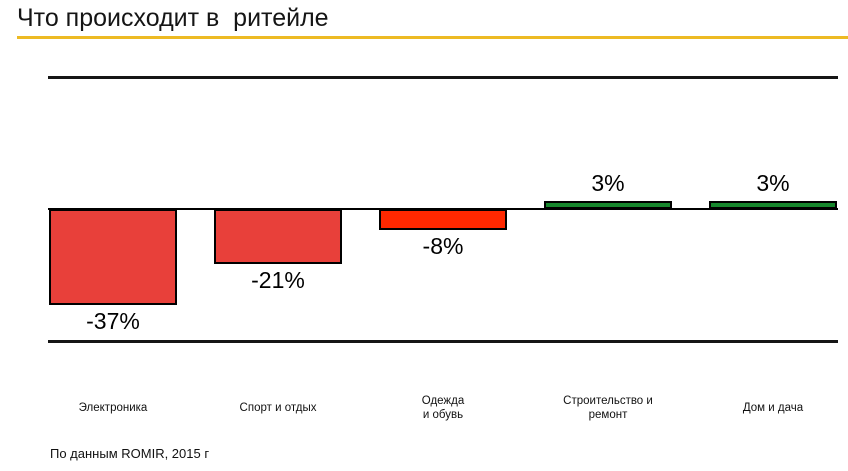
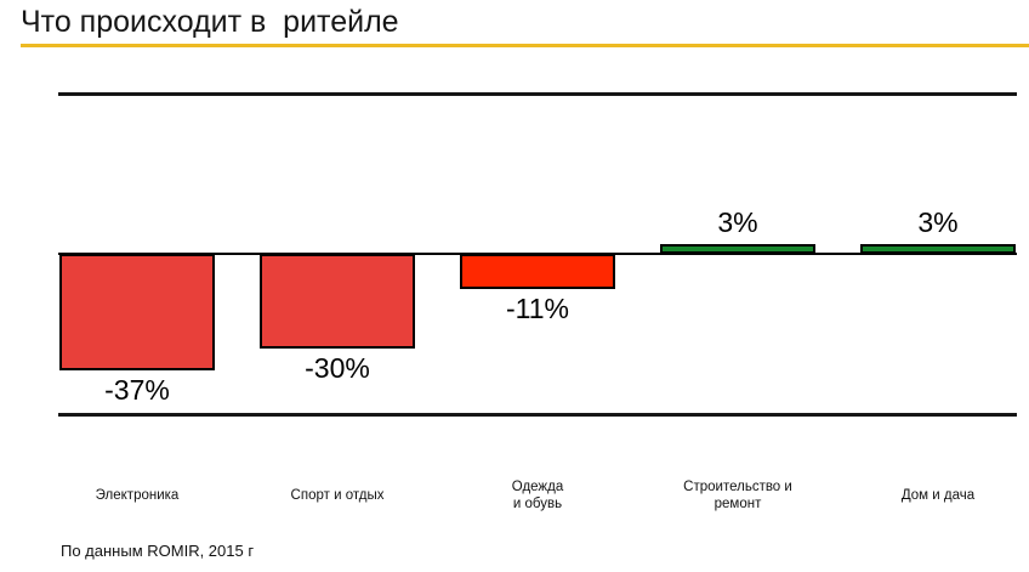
Спорт и отдых: -21% -> -30%
Одежда и обувь: -8% -> -11%
